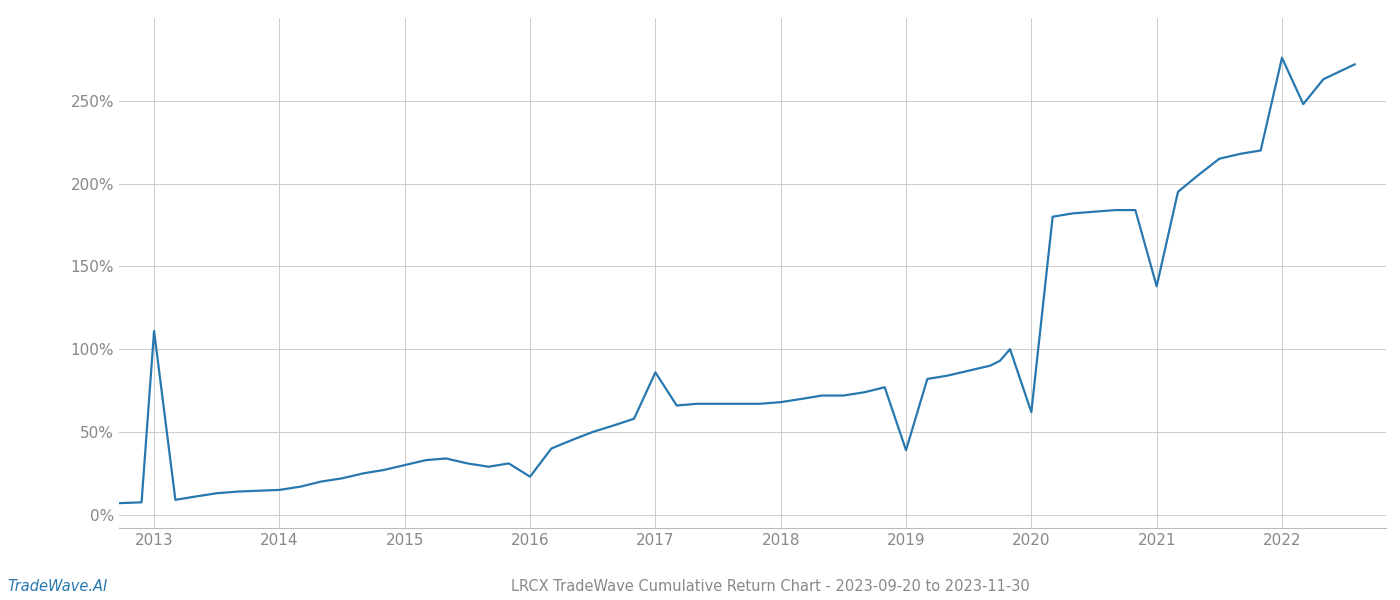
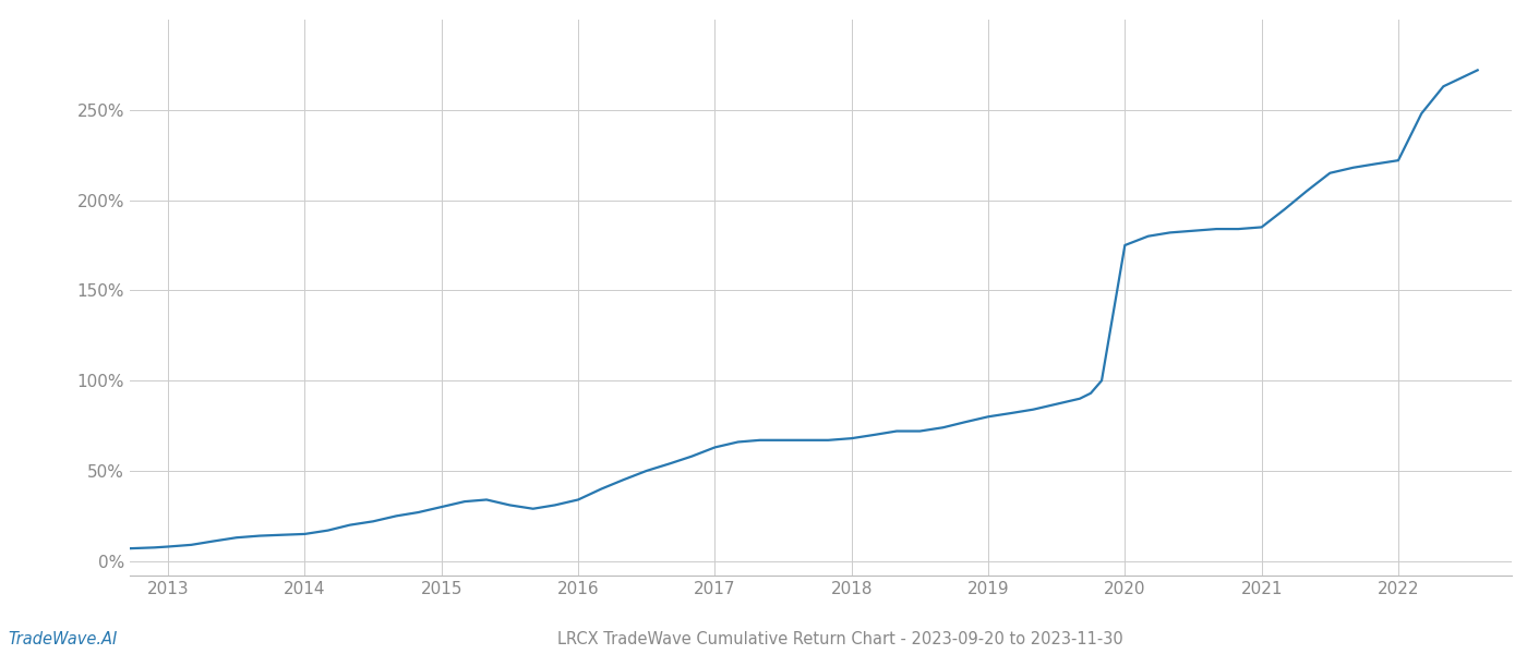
2013: 111% -> 8%
2016: 23% -> 34%
2017: 86% -> 63%
2019: 39% -> 80%
2020: 62% -> 175%
2021: 138% -> 185%
2022: 276% -> 222%
